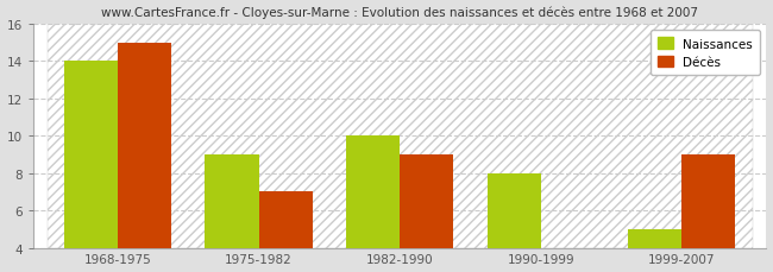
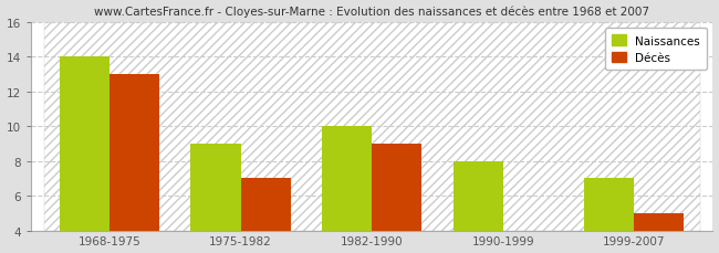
Décès/1968-1975: 15 -> 13
Naissances/1999-2007: 5 -> 7
Décès/1999-2007: 9 -> 5
